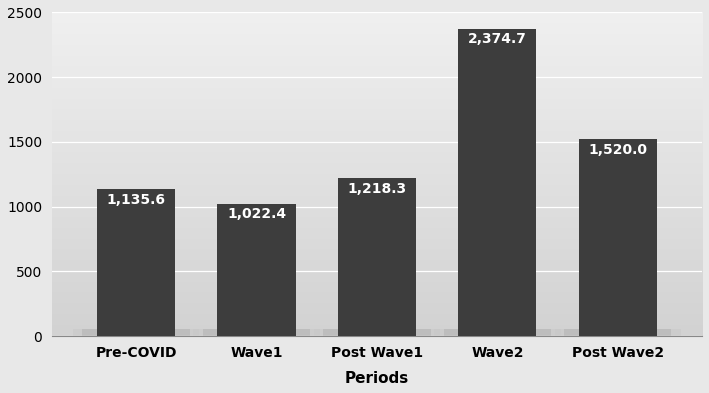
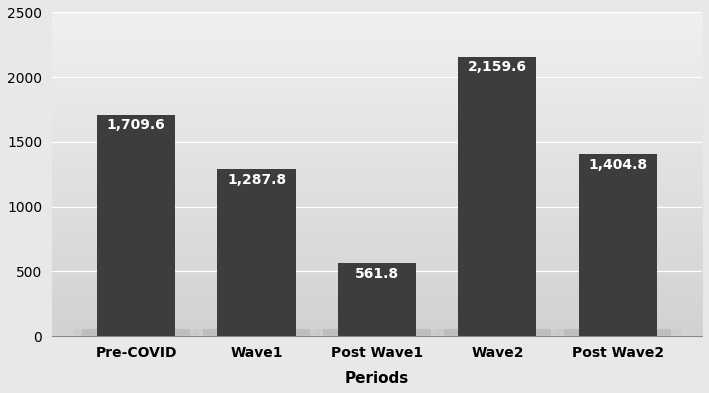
Pre-COVID: 1,135.6 -> 1,709.6
Wave1: 1,022.4 -> 1,287.8
Post Wave1: 1,218.3 -> 561.8
Wave2: 2,374.7 -> 2,159.6
Post Wave2: 1,520.0 -> 1,404.8
